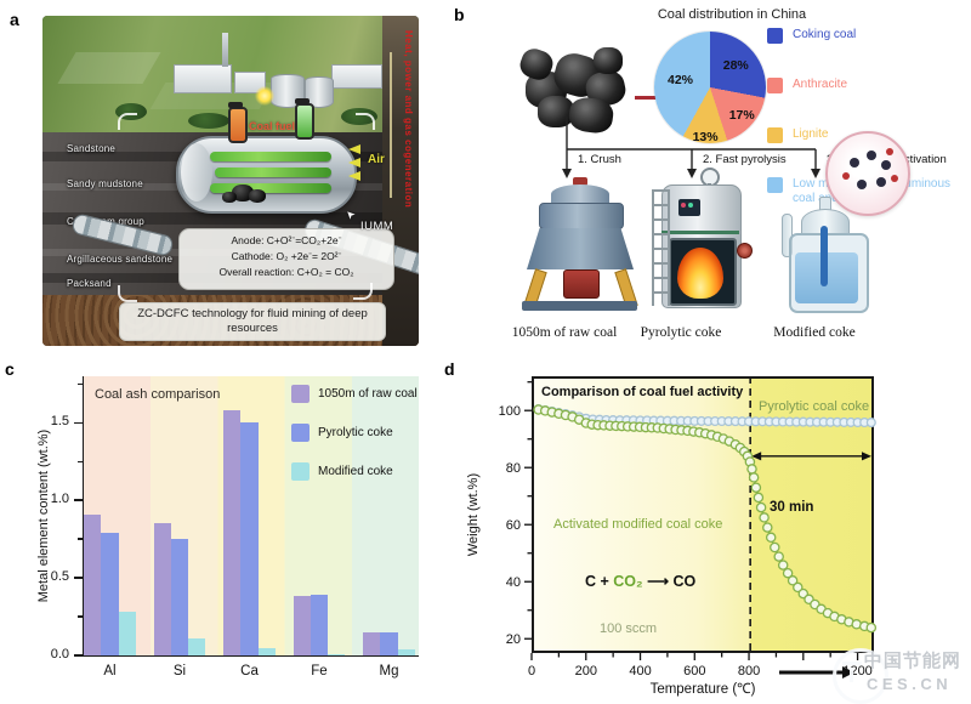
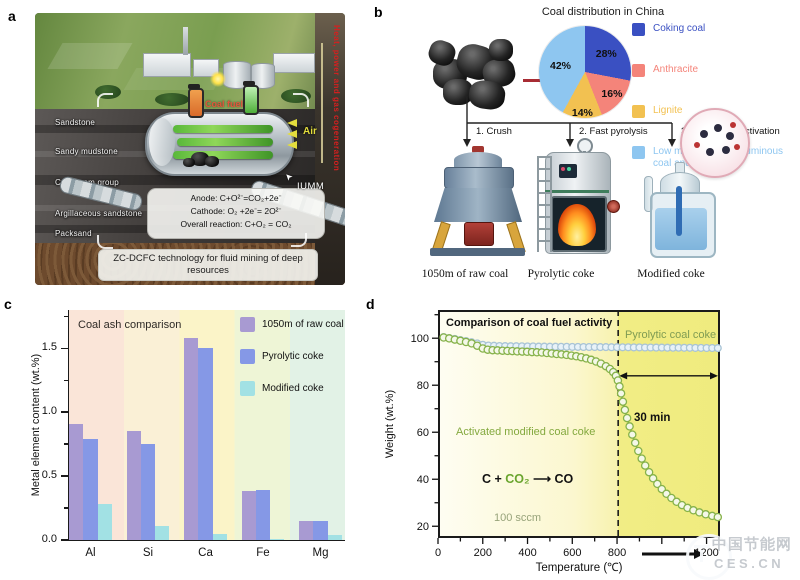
Coal distribution in China/Anthracite: 17% -> 16%
Coal distribution in China/Lignite: 13% -> 14%
